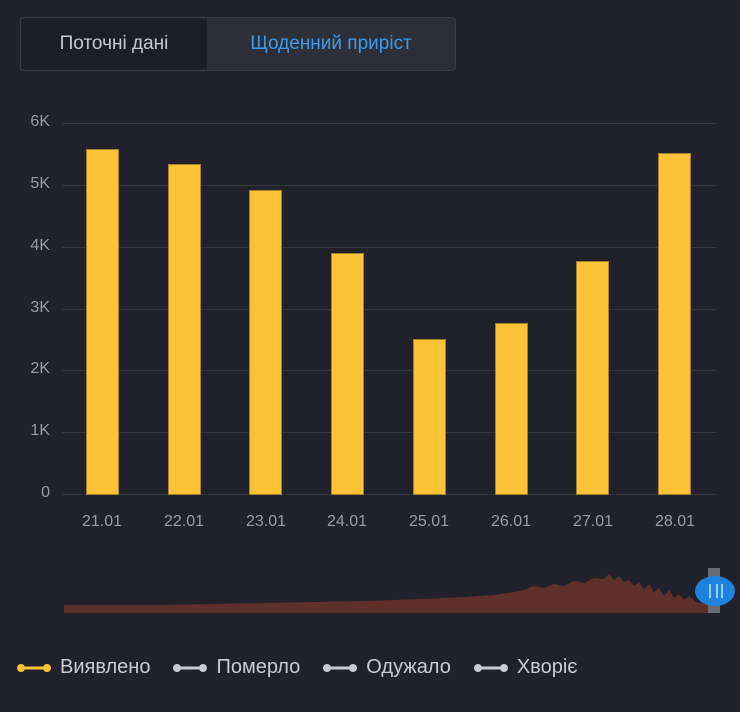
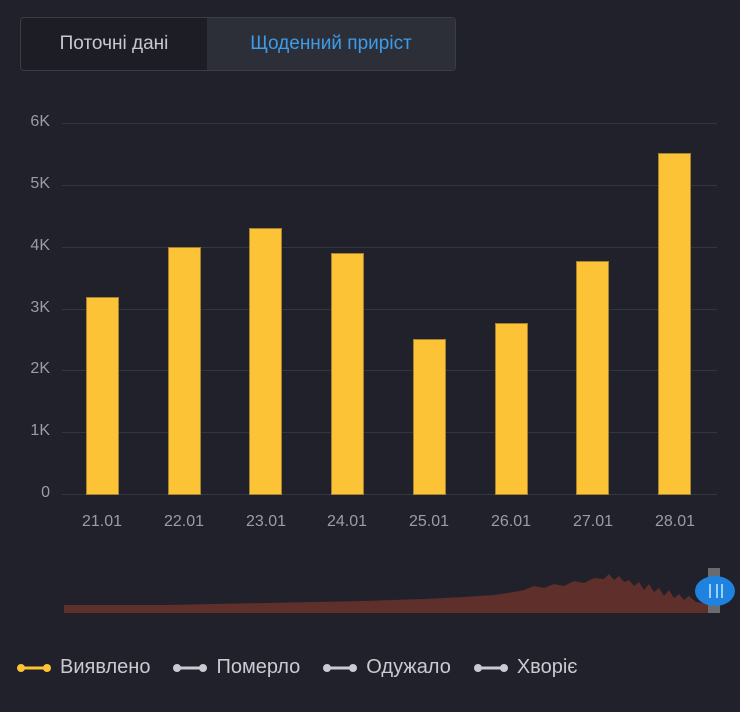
21.01: 5.6K -> 3.2K
22.01: 5.3K -> 4.0K
23.01: 4.9K -> 4.3K
